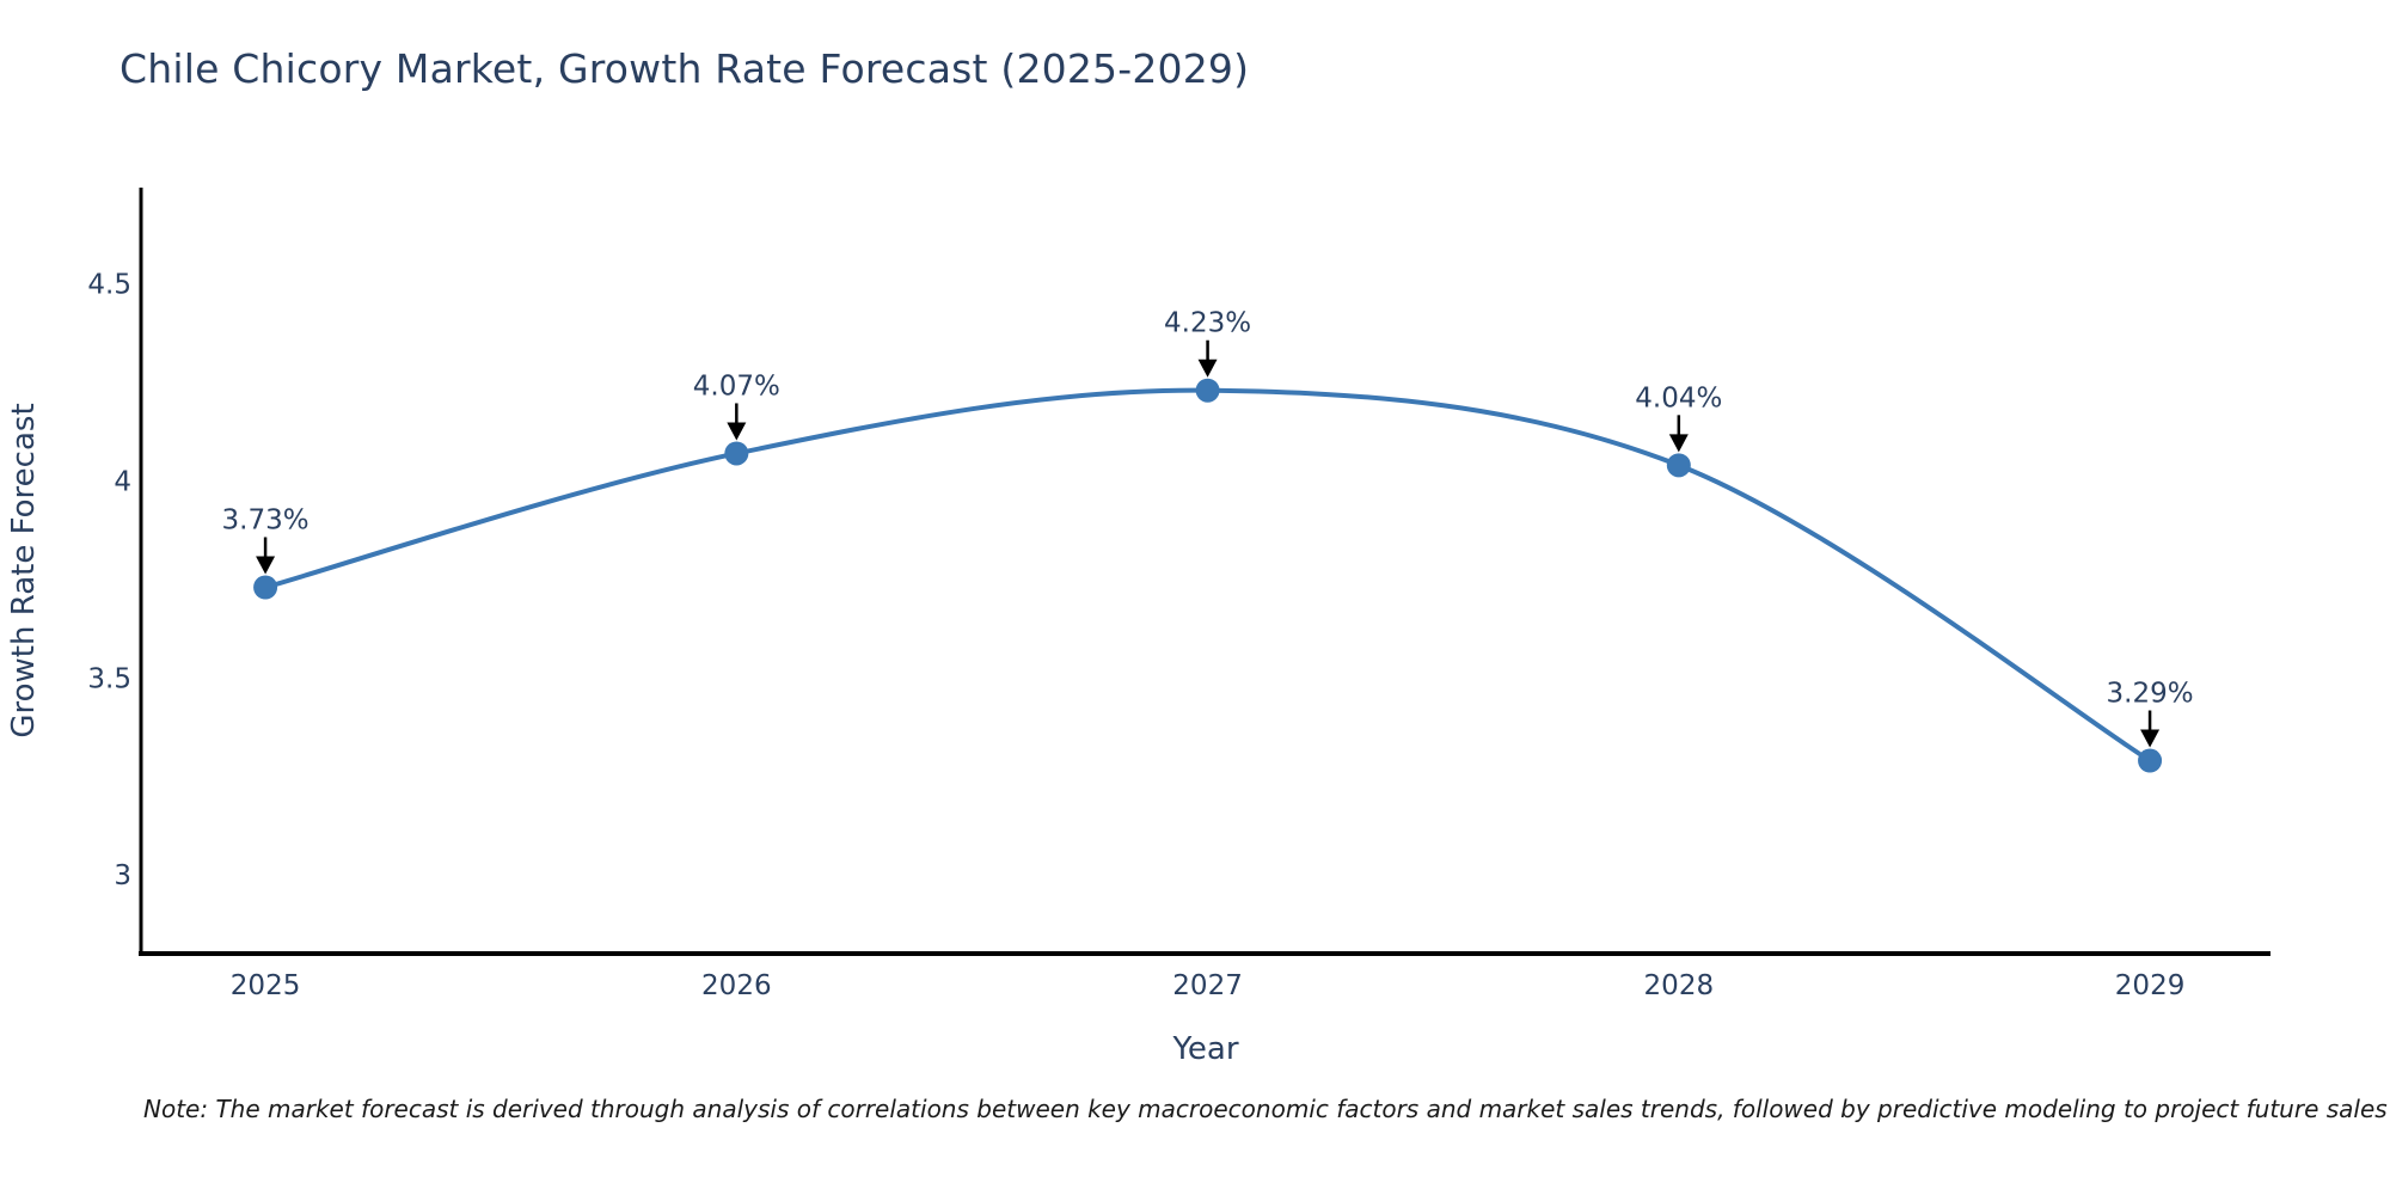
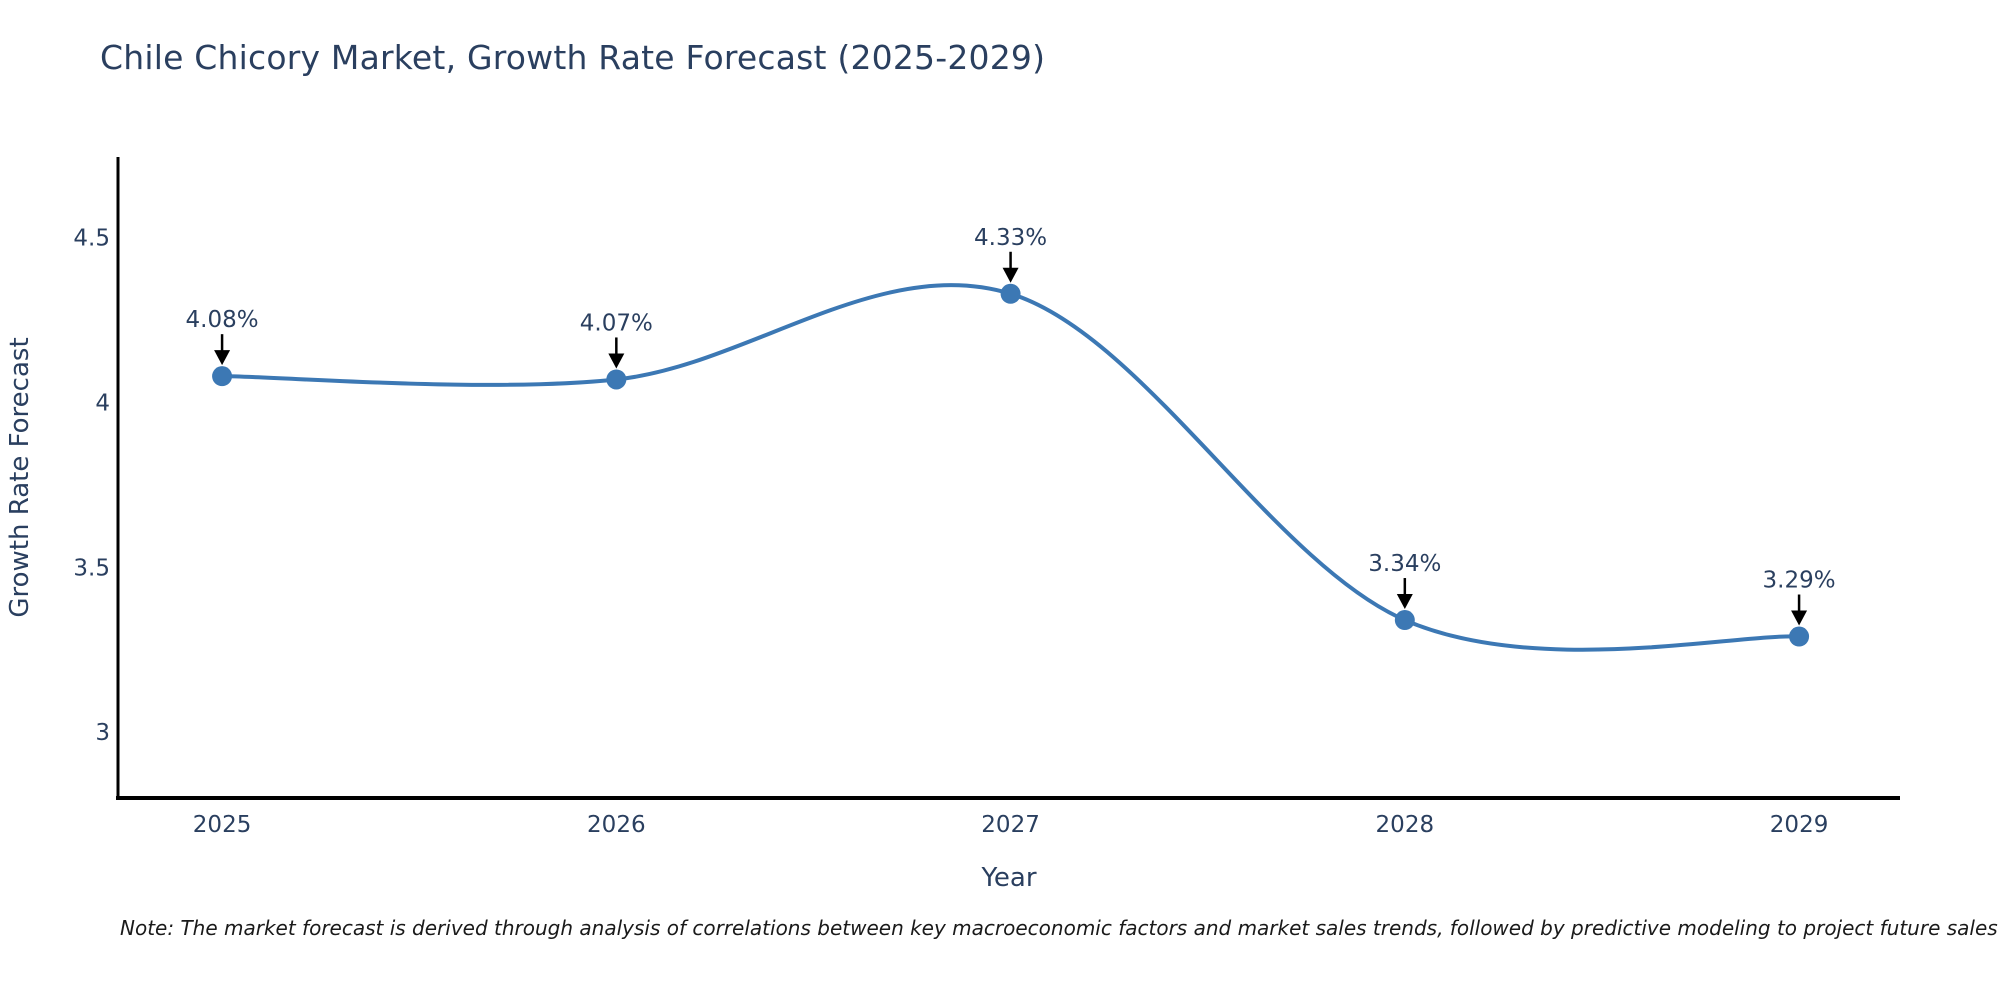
2025: 3.73% -> 4.08%
2027: 4.23% -> 4.33%
2028: 4.04% -> 3.34%
